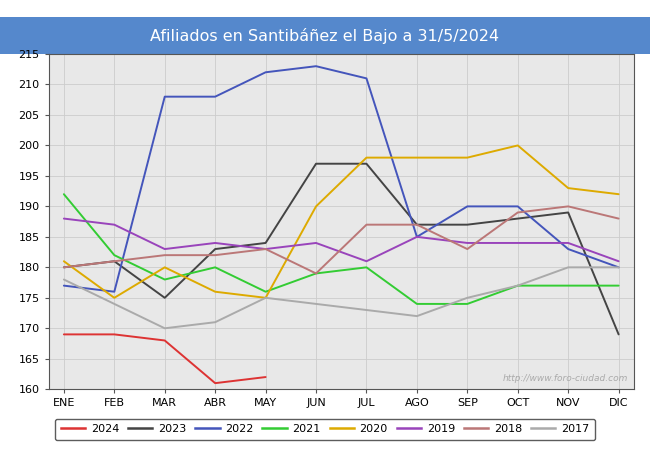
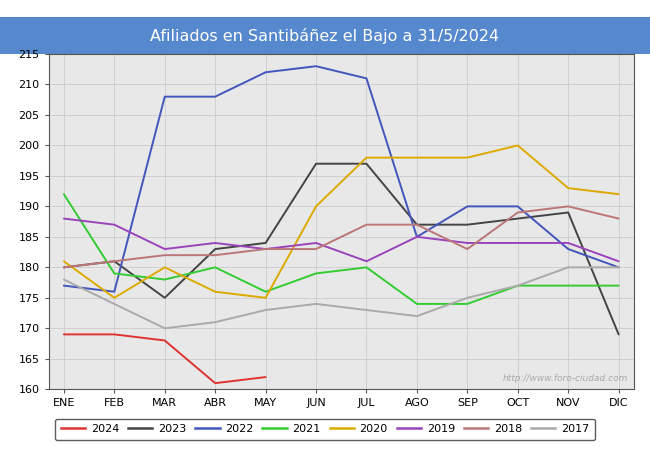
2021/FEB: 182 -> 179
2017/MAY: 175 -> 173
2018/JUN: 179 -> 183
